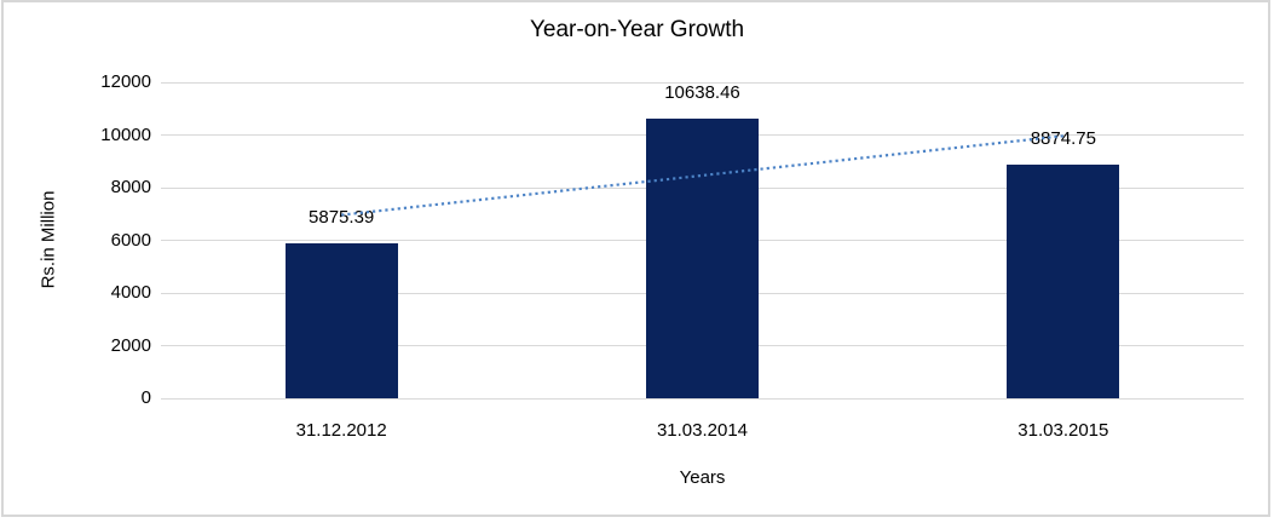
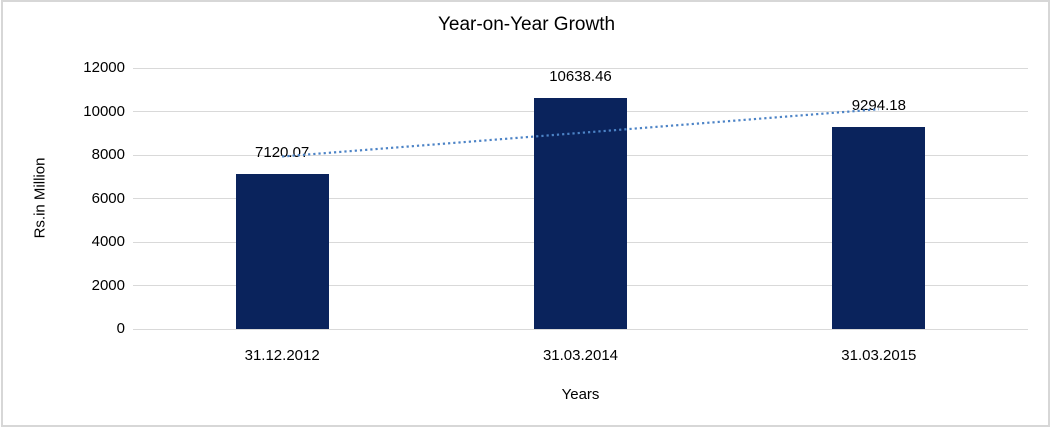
31.12.2012: 5875.39 -> 7120.07
31.03.2015: 8874.75 -> 9294.18
